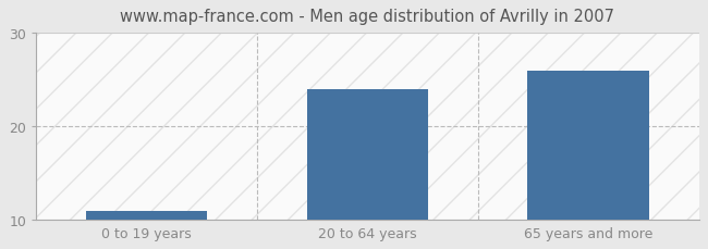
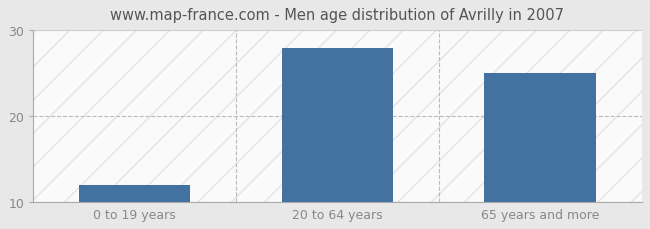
0 to 19 years: 11 -> 12
20 to 64 years: 24 -> 28
65 years and more: 26 -> 25
